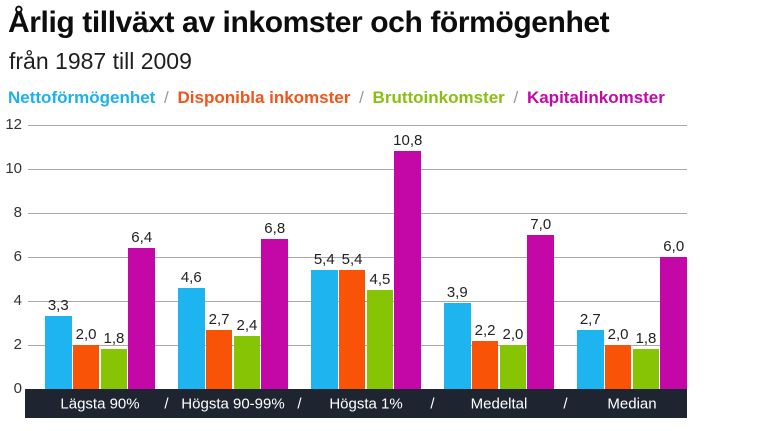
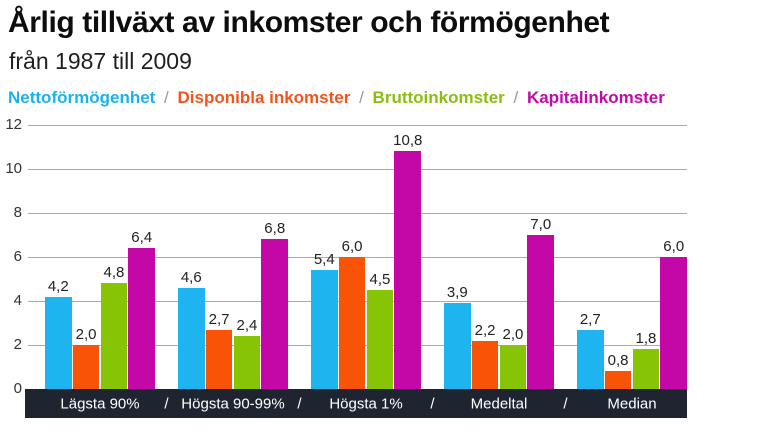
Nettoförmögenhet/Lägsta 90%: 3,3 -> 4,2
Bruttoinkomster/Lägsta 90%: 1,8 -> 4,8
Disponibla inkomster/Högsta 1%: 5,4 -> 6,0
Disponibla inkomster/Median: 2,0 -> 0,8
